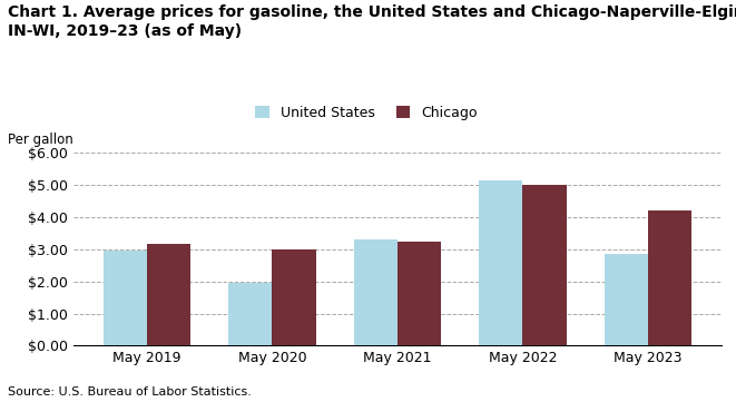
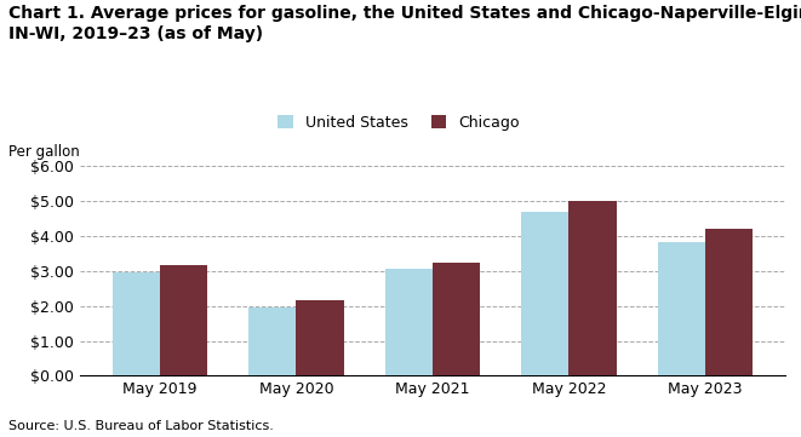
Chicago/May 2020: $3.00 -> $2.17
United States/May 2021: $3.30 -> $3.05
United States/May 2022: $5.15 -> $4.68
United States/May 2023: $2.85 -> $3.82
